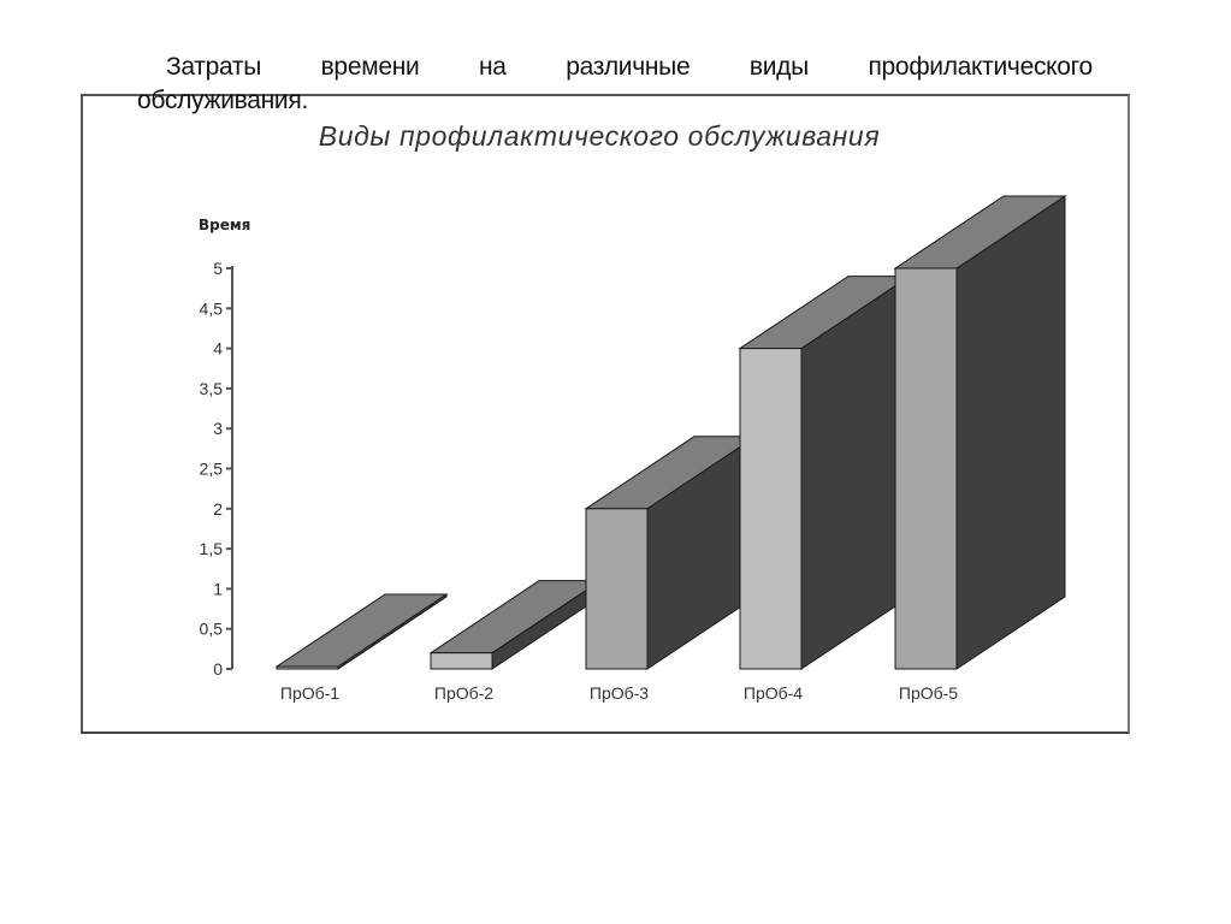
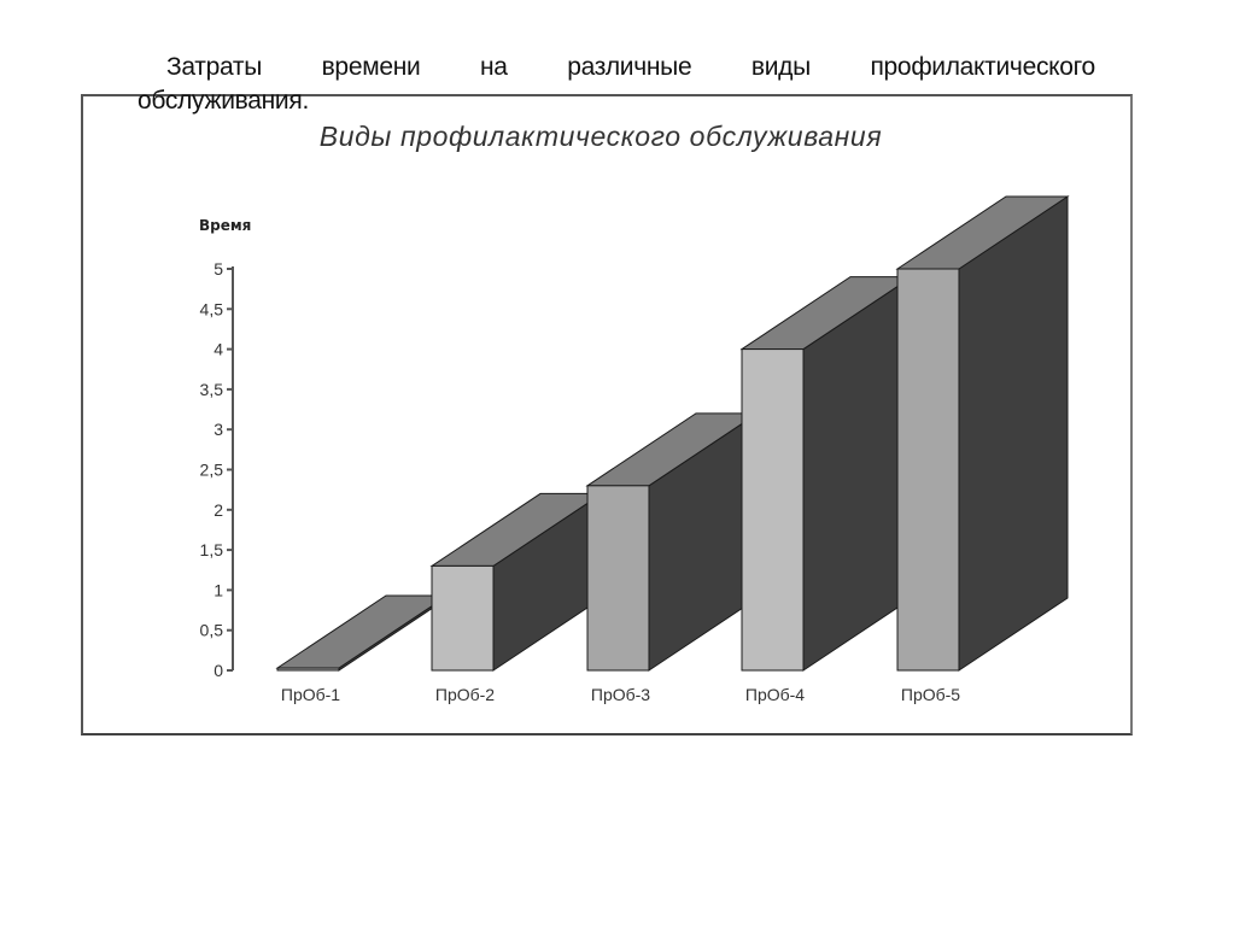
ПрОб-2: 0.2 -> 1.3
ПрОб-3: 2.0 -> 2.3
